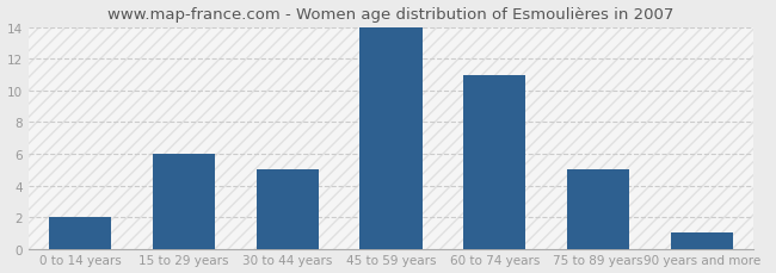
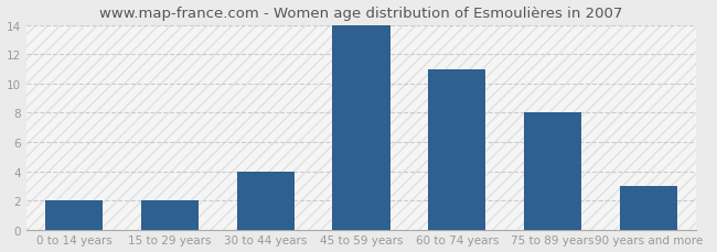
15 to 29 years: 6 -> 2
30 to 44 years: 5 -> 4
75 to 89 years: 5 -> 8
90 years and more: 1 -> 3
